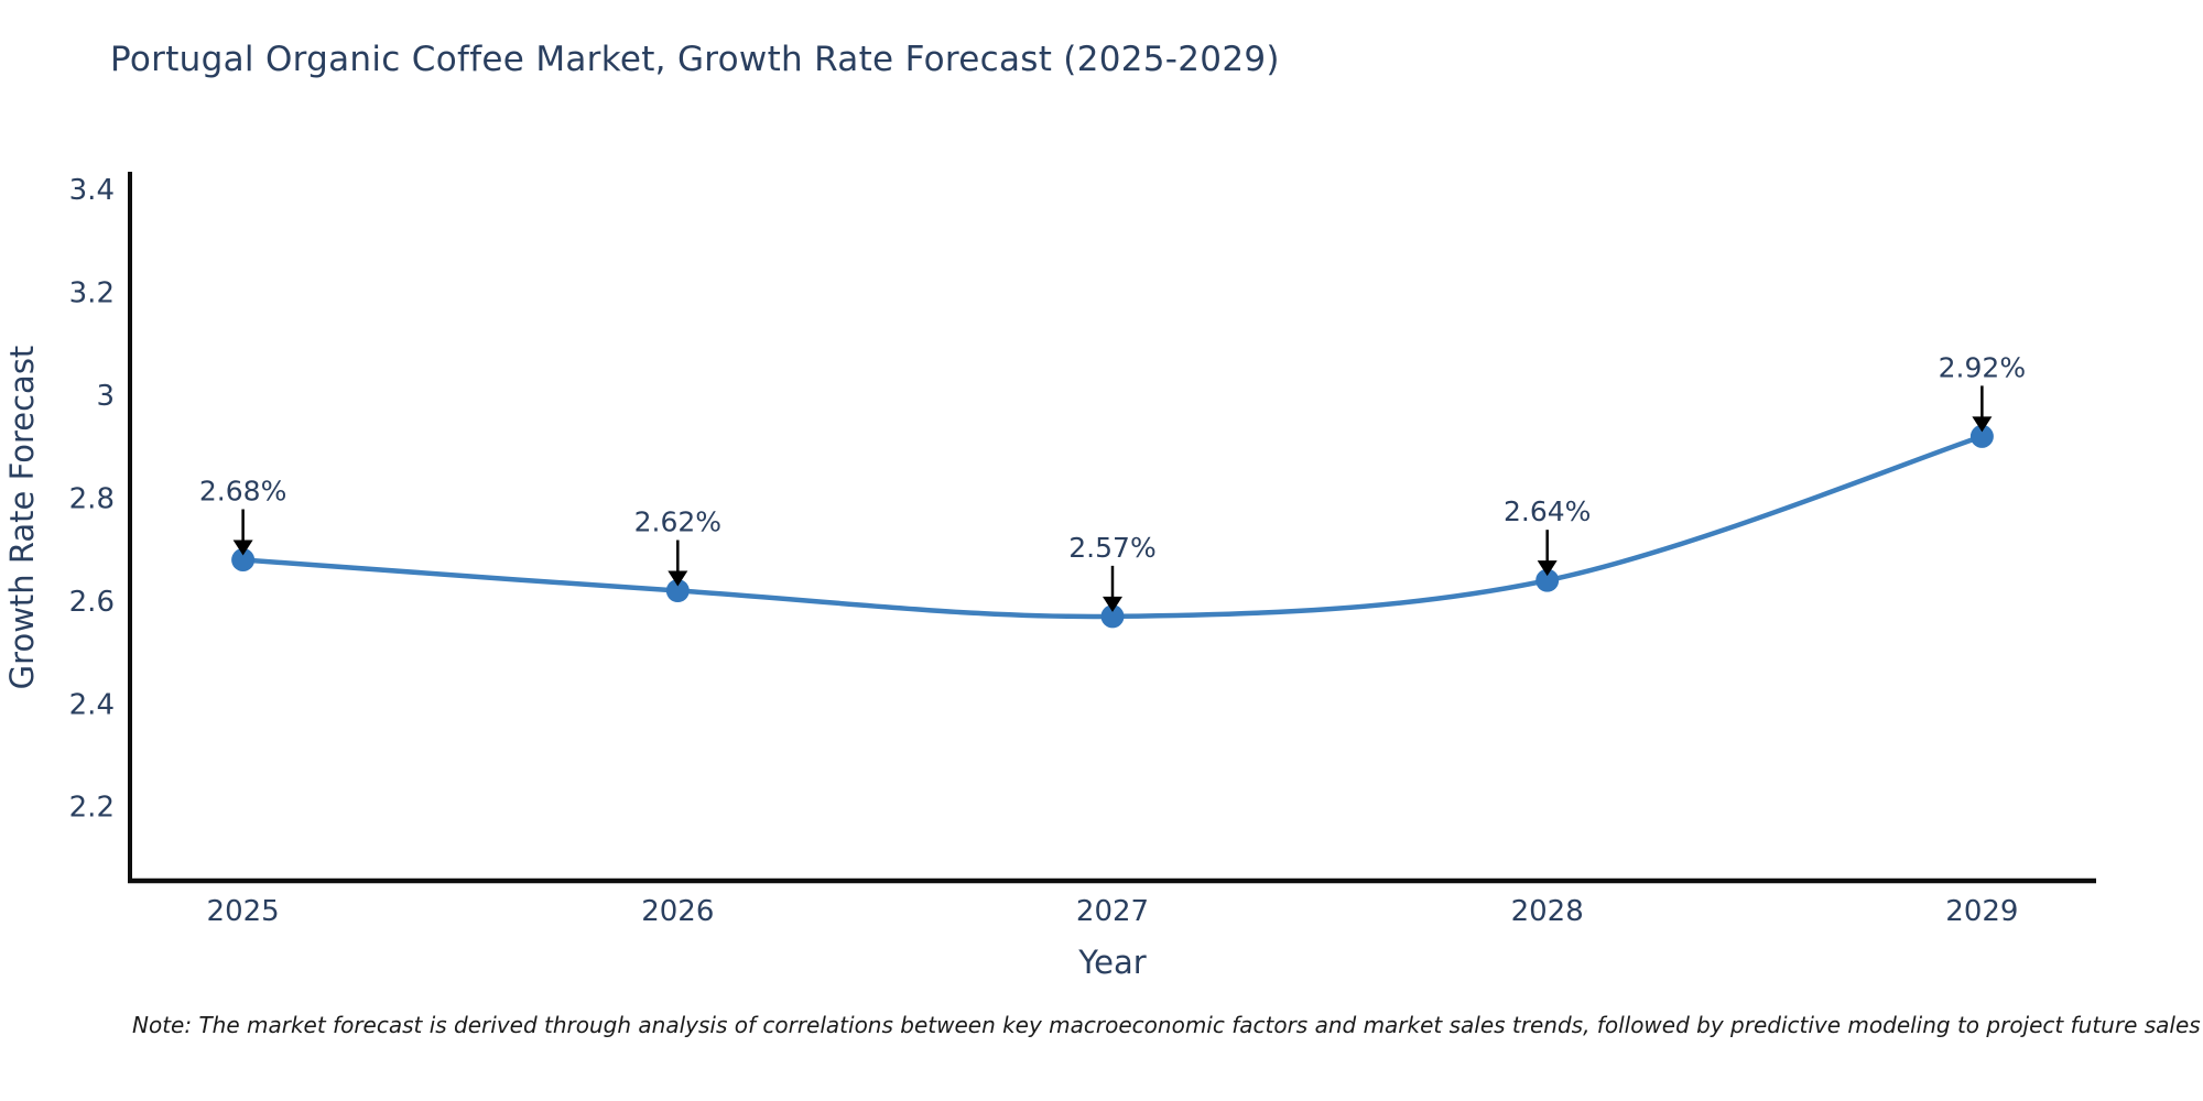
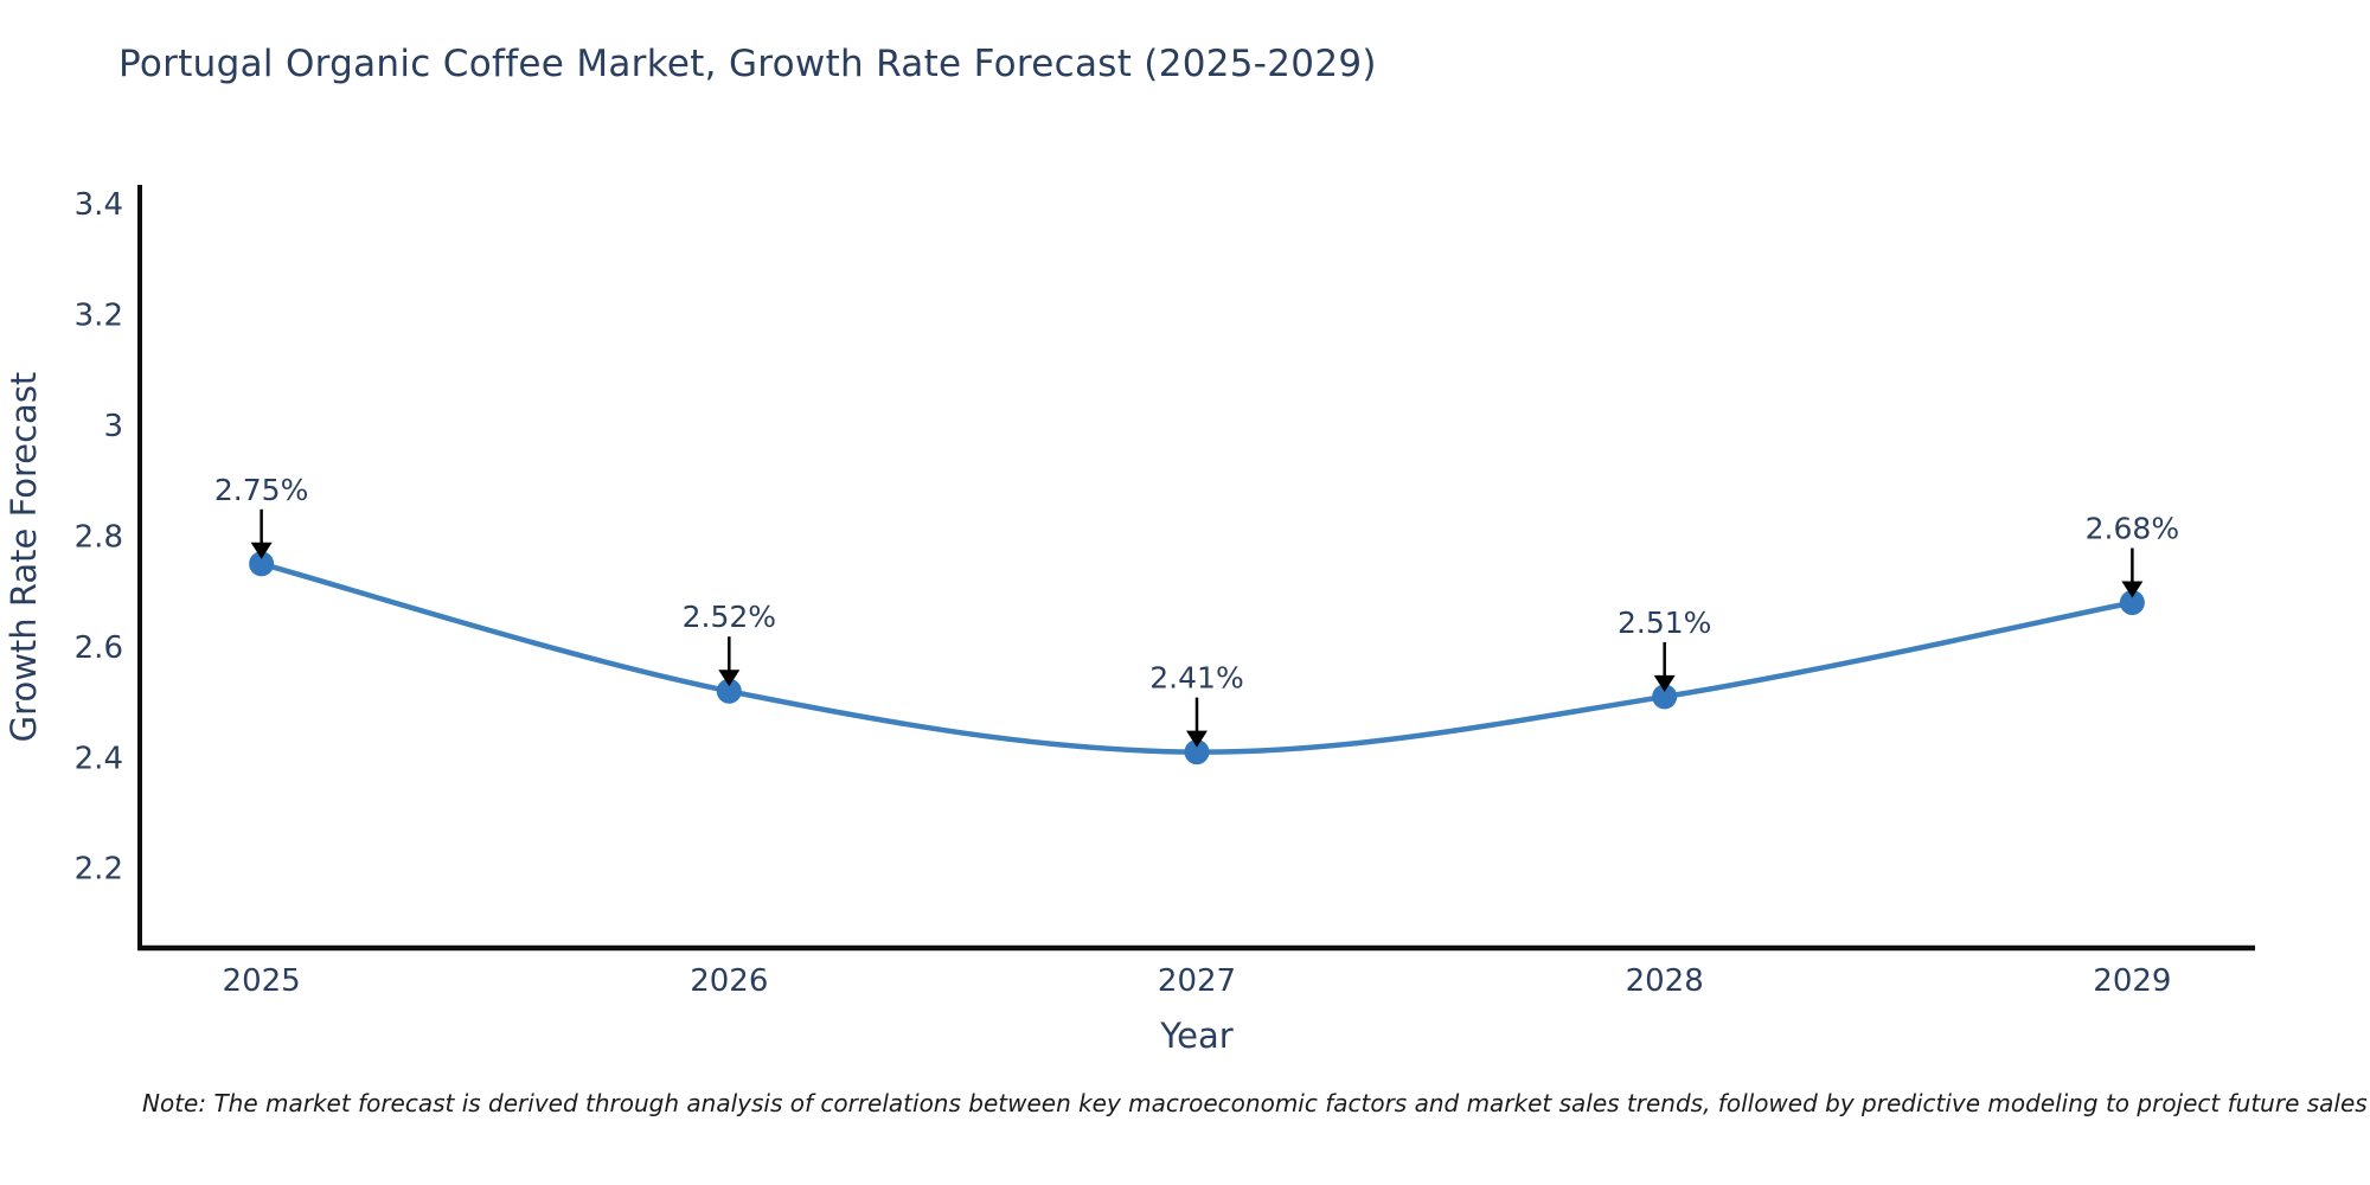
2025: 2.68% -> 2.75%
2026: 2.62% -> 2.52%
2027: 2.57% -> 2.41%
2028: 2.64% -> 2.51%
2029: 2.92% -> 2.68%
